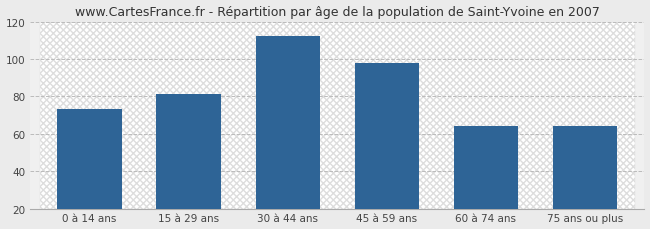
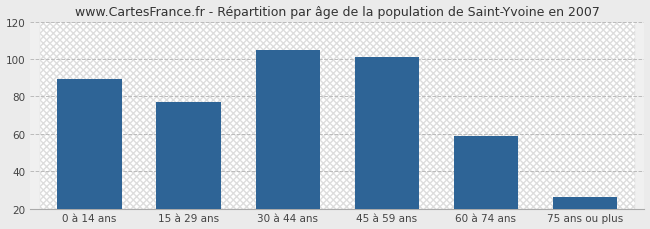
0 à 14 ans: 73 -> 89
15 à 29 ans: 81 -> 77
30 à 44 ans: 112 -> 105
45 à 59 ans: 98 -> 101
60 à 74 ans: 64 -> 59
75 ans ou plus: 64 -> 26
